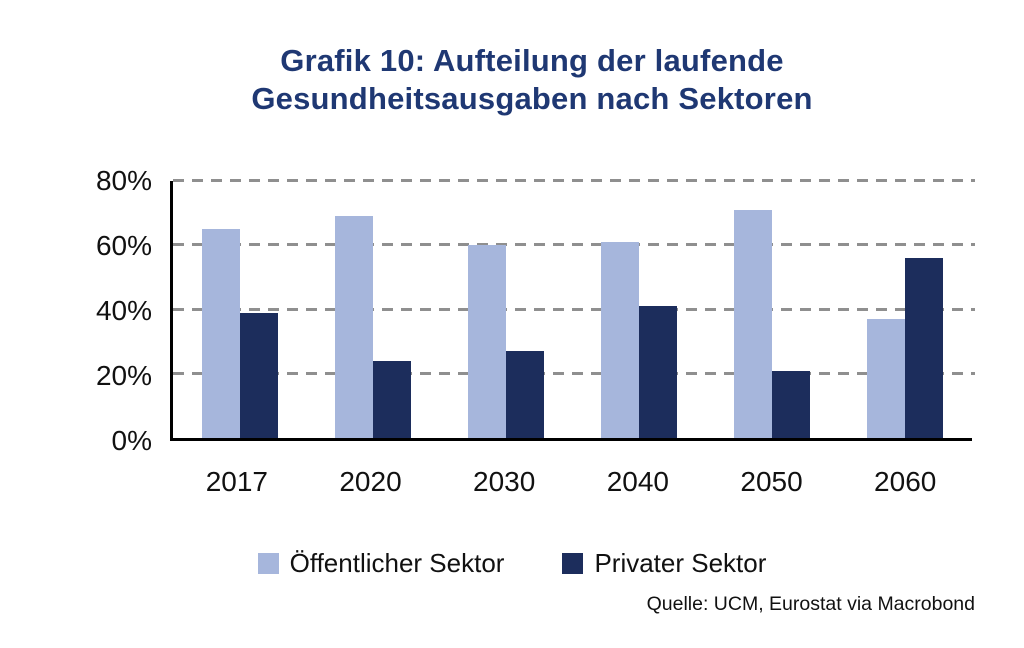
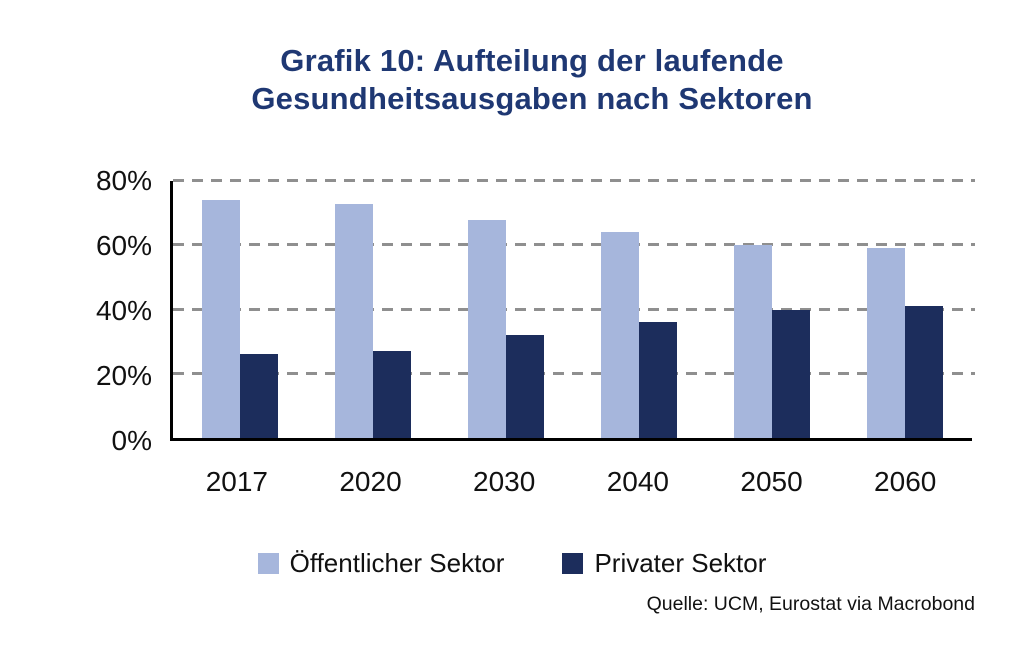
Öffentlicher Sektor/2017: 65% -> 74%
Privater Sektor/2017: 39% -> 26%
Öffentlicher Sektor/2020: 69% -> 73%
Privater Sektor/2020: 24% -> 27%
Öffentlicher Sektor/2030: 60% -> 68%
Privater Sektor/2030: 27% -> 32%
Öffentlicher Sektor/2040: 61% -> 64%
Privater Sektor/2040: 41% -> 36%
Öffentlicher Sektor/2050: 71% -> 60%
Privater Sektor/2050: 21% -> 40%
Öffentlicher Sektor/2060: 37% -> 59%
Privater Sektor/2060: 56% -> 41%
